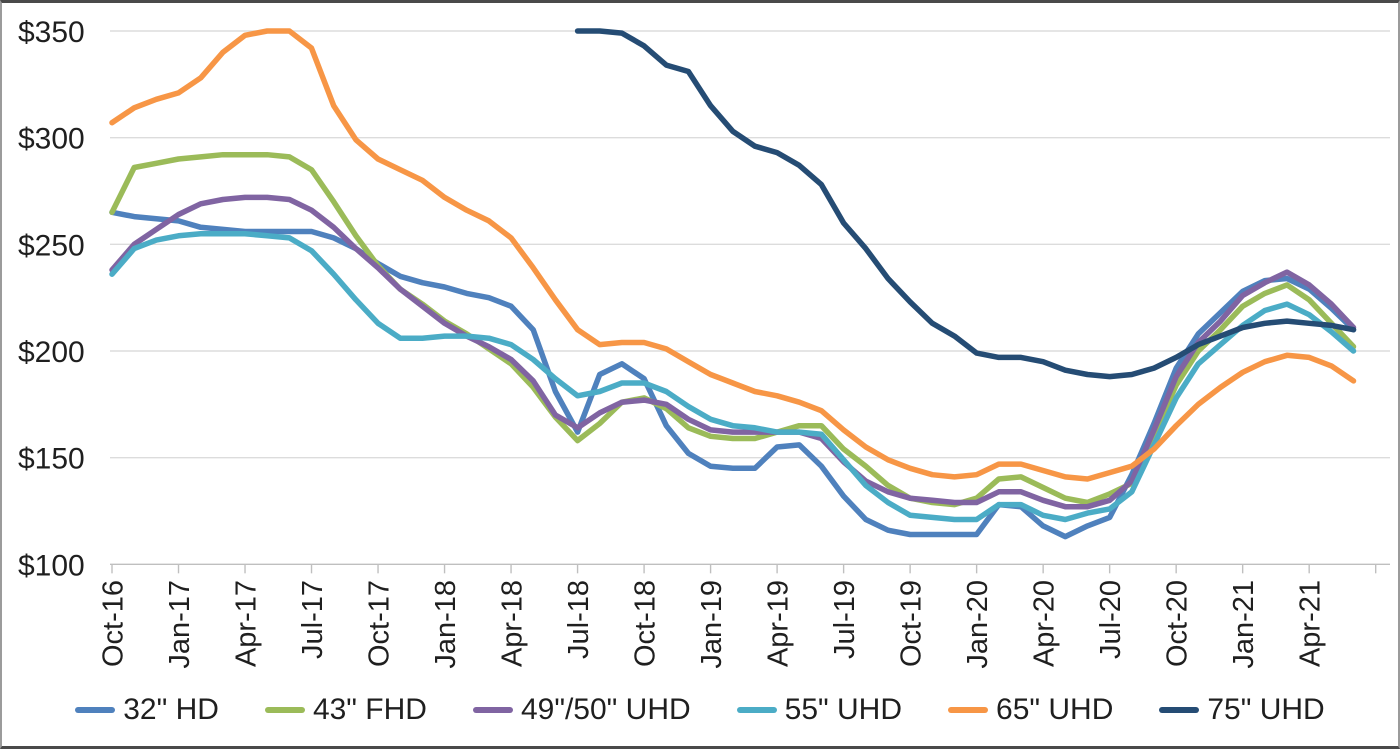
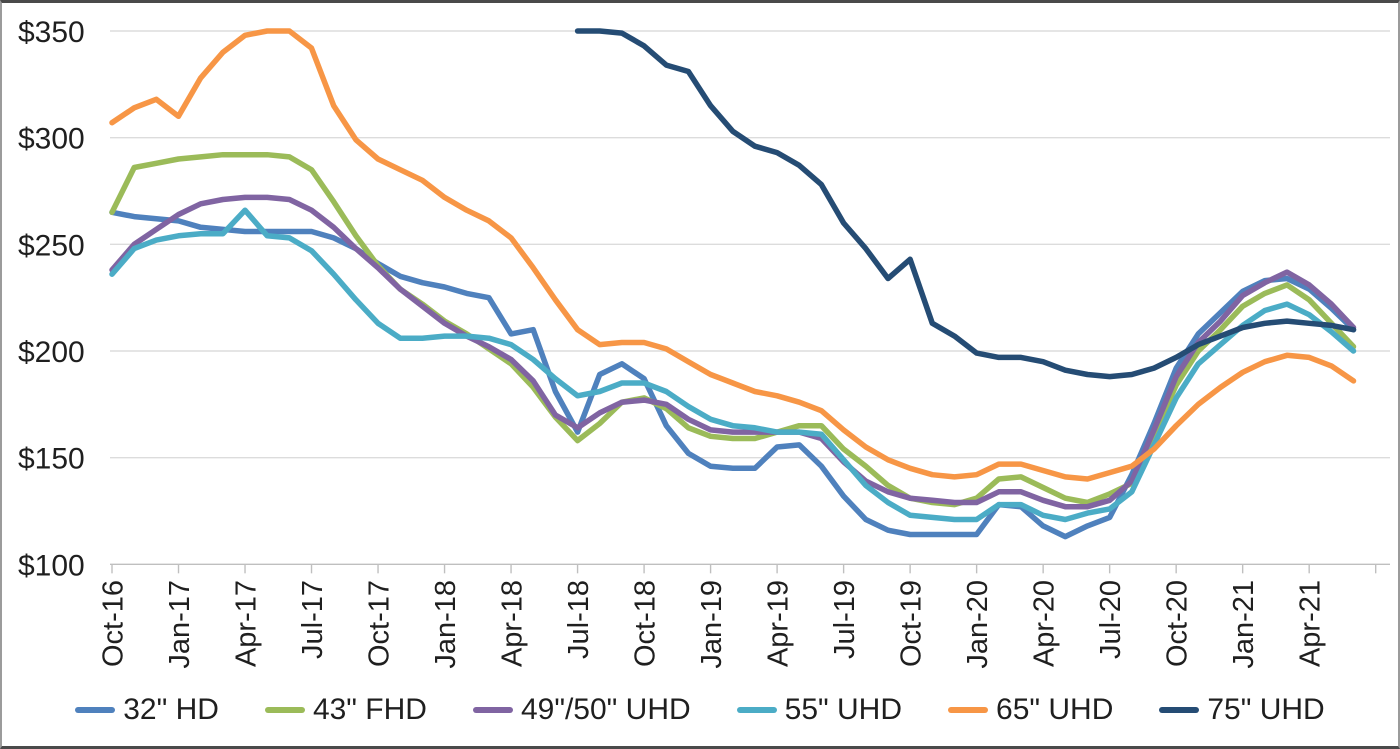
65" UHD/Jan-17: $321 -> $310
55" UHD/Apr-17: $255 -> $266
32" HD/Apr-18: $221 -> $208
75" UHD/Oct-19: $223 -> $243
